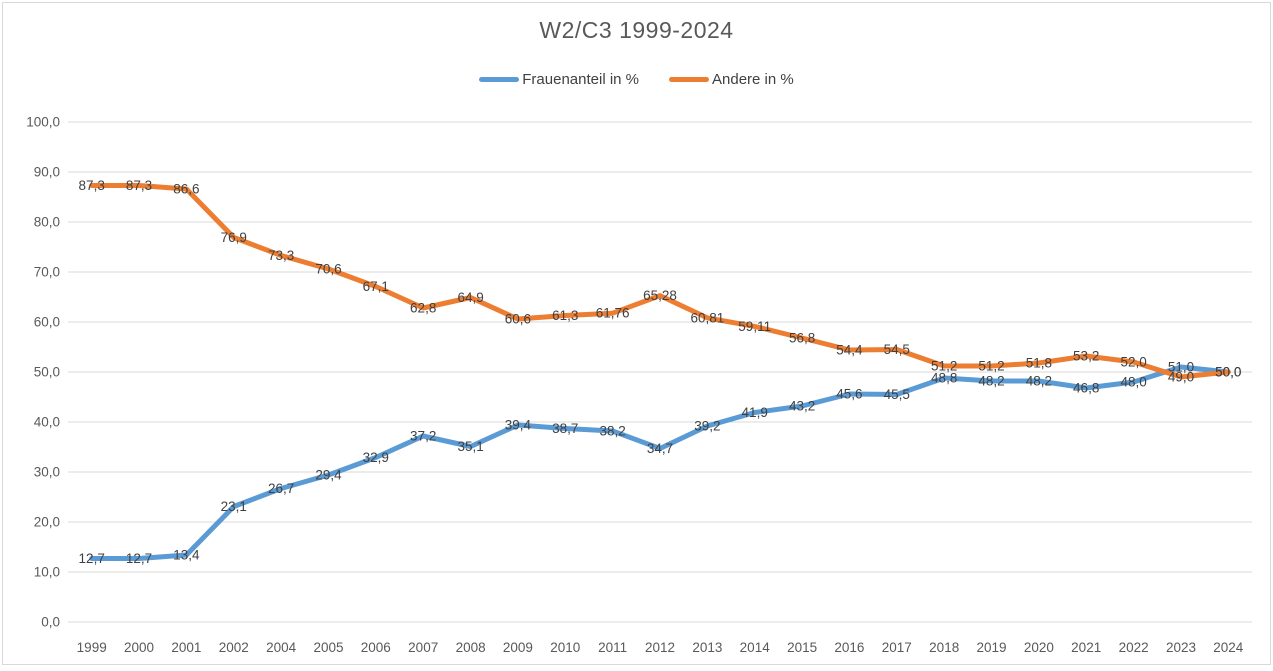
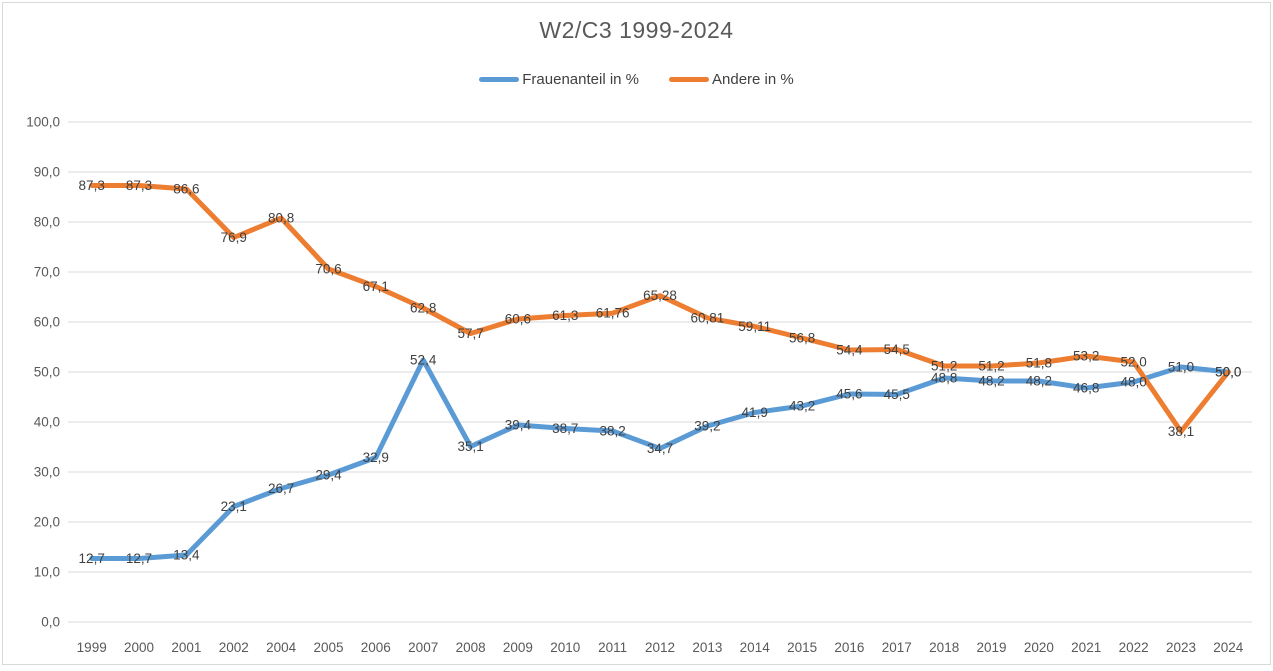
Andere in %/2004: 73,3 -> 80,8
Frauenanteil in %/2007: 37,2 -> 52,4
Andere in %/2008: 64,9 -> 57,7
Andere in %/2023: 49,0 -> 38,1
